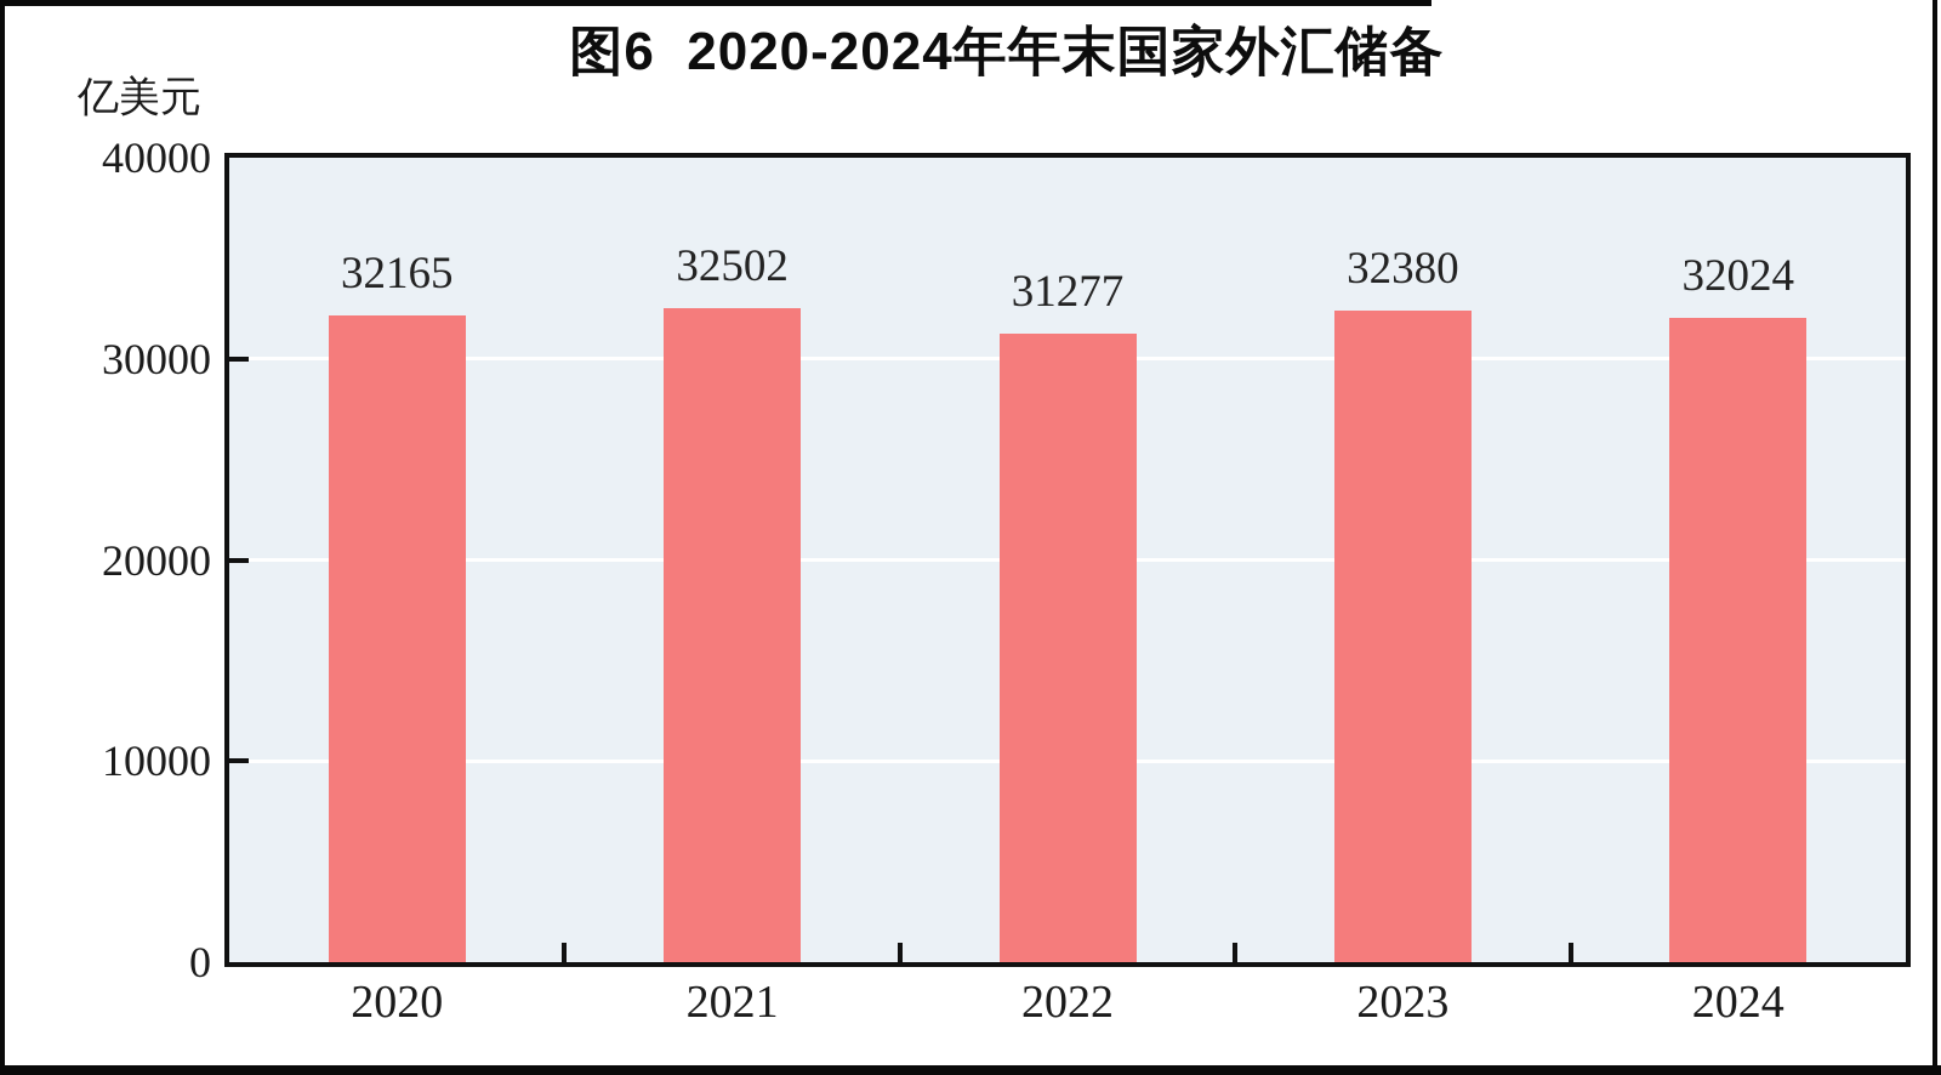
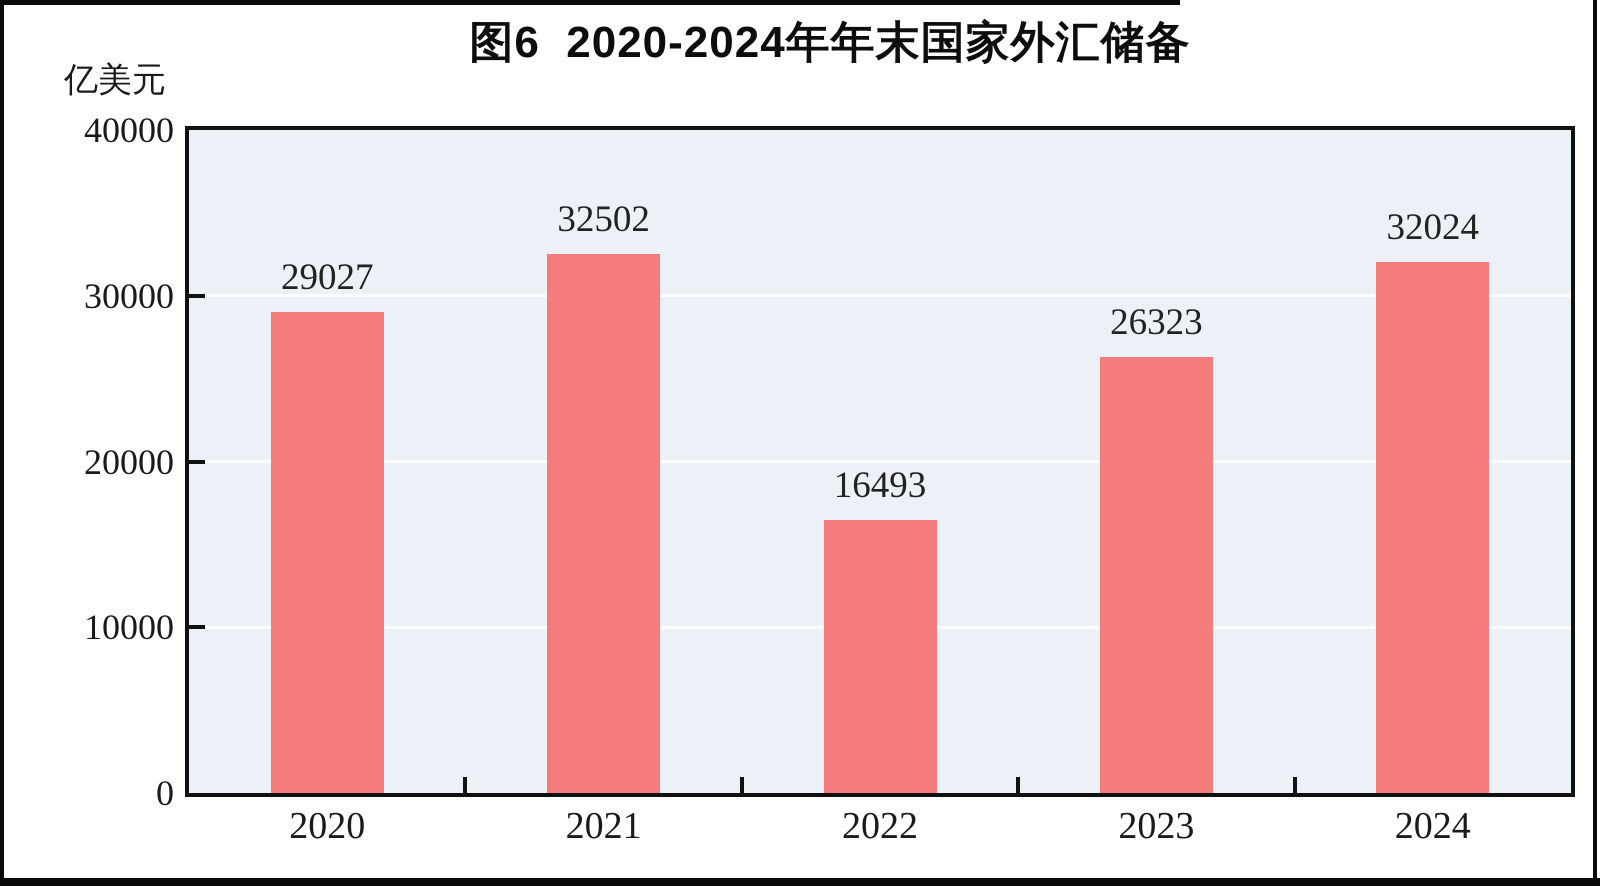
2020: 32165 -> 29027
2022: 31277 -> 16493
2023: 32380 -> 26323
